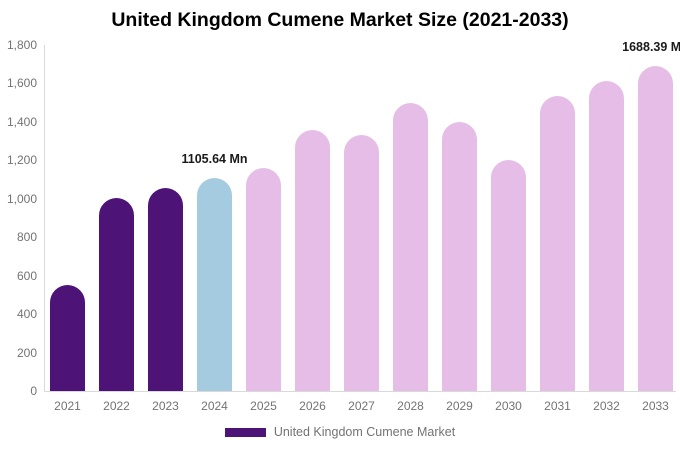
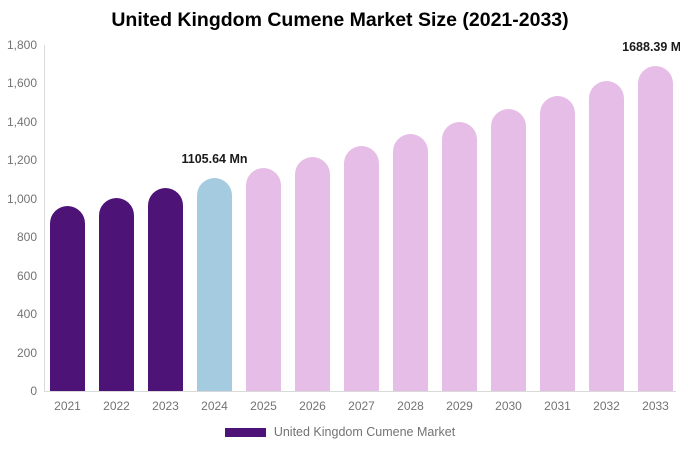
2021: 550 -> 960
2026: 1360 -> 1220
2027: 1330 -> 1270
2028: 1500 -> 1340
2030: 1200 -> 1470
